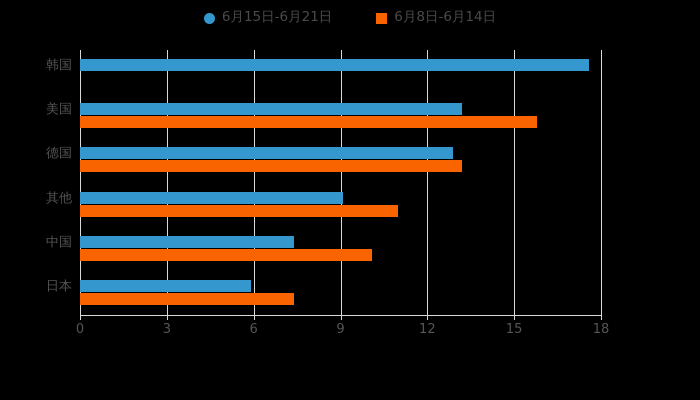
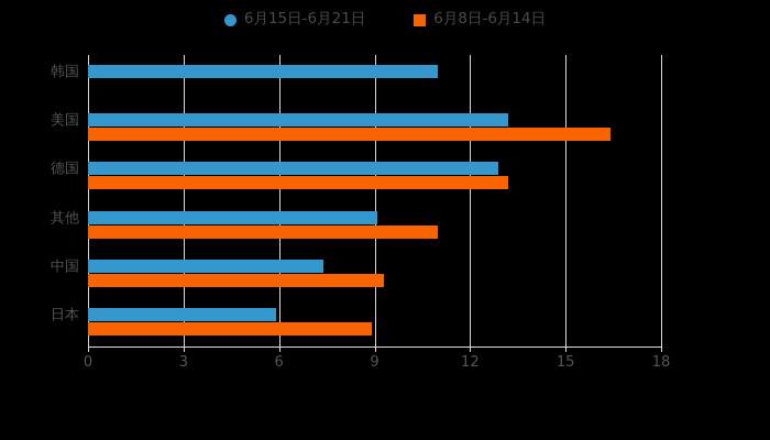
6月15日-6月21日/韩国: 17.6 -> 11.0
6月8日-6月14日/美国: 15.8 -> 16.4
6月8日-6月14日/中国: 10.1 -> 9.3
6月8日-6月14日/日本: 7.4 -> 8.9
